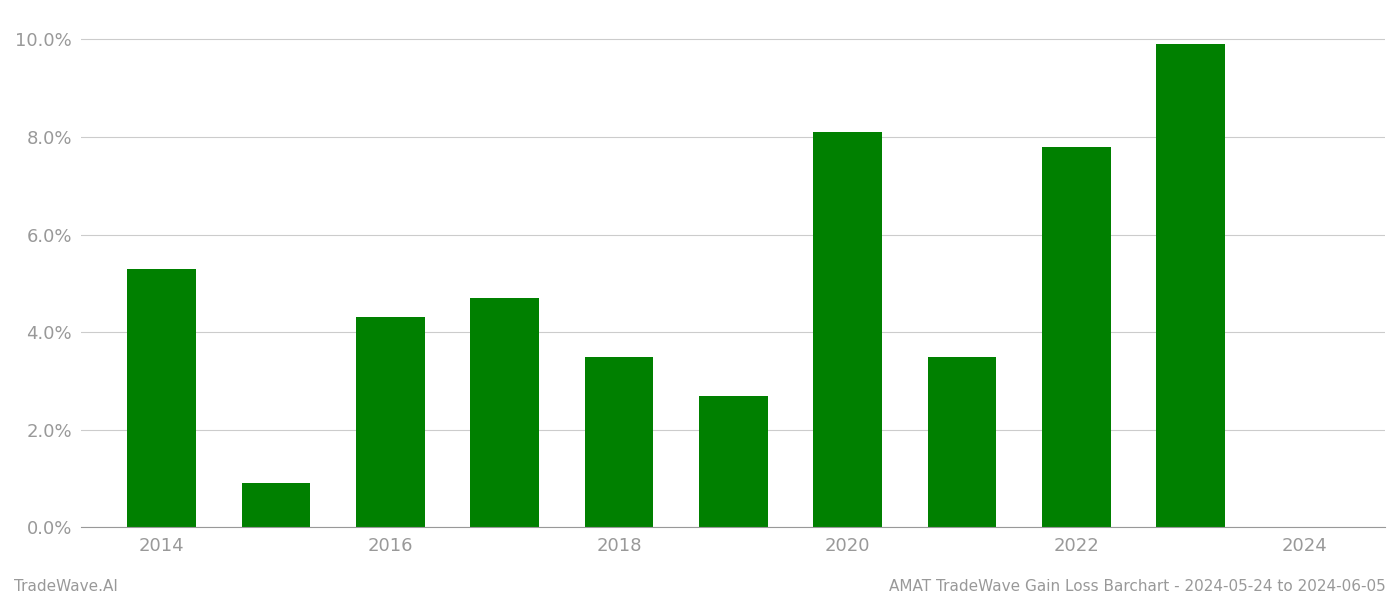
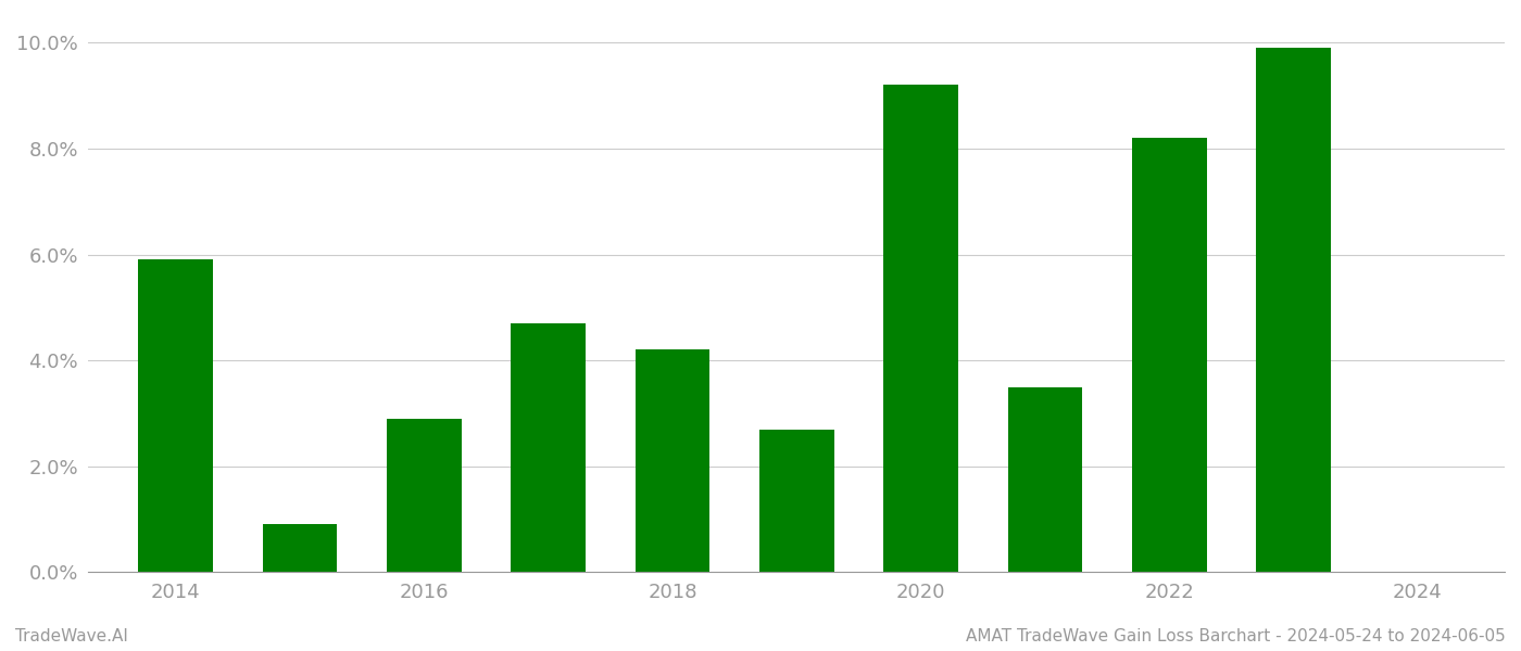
2014: 5.3% -> 5.9%
2016: 4.3% -> 2.9%
2018: 3.5% -> 4.2%
2020: 8.1% -> 9.2%
2022: 7.8% -> 8.2%
